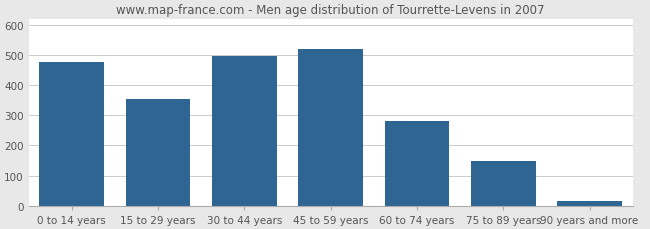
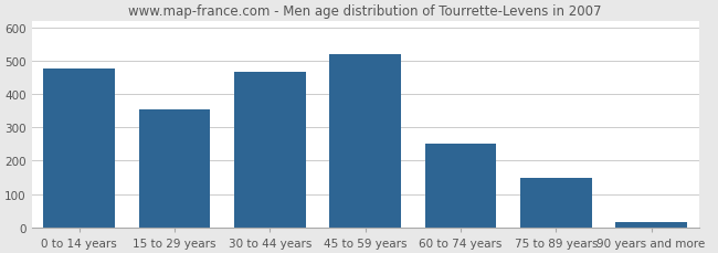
30 to 44 years: 495 -> 465
60 to 74 years: 280 -> 250
